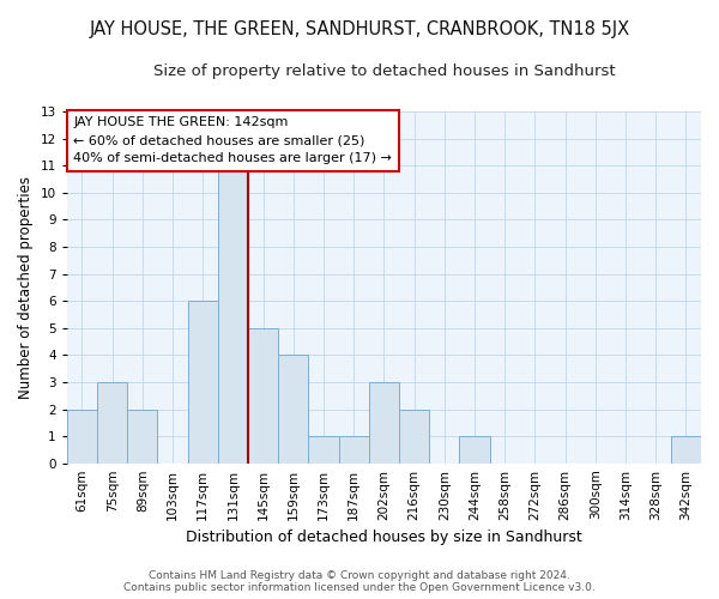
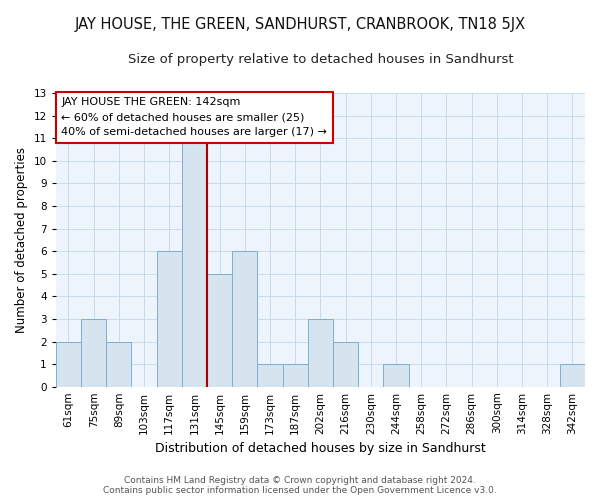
159sqm: 4 -> 6
